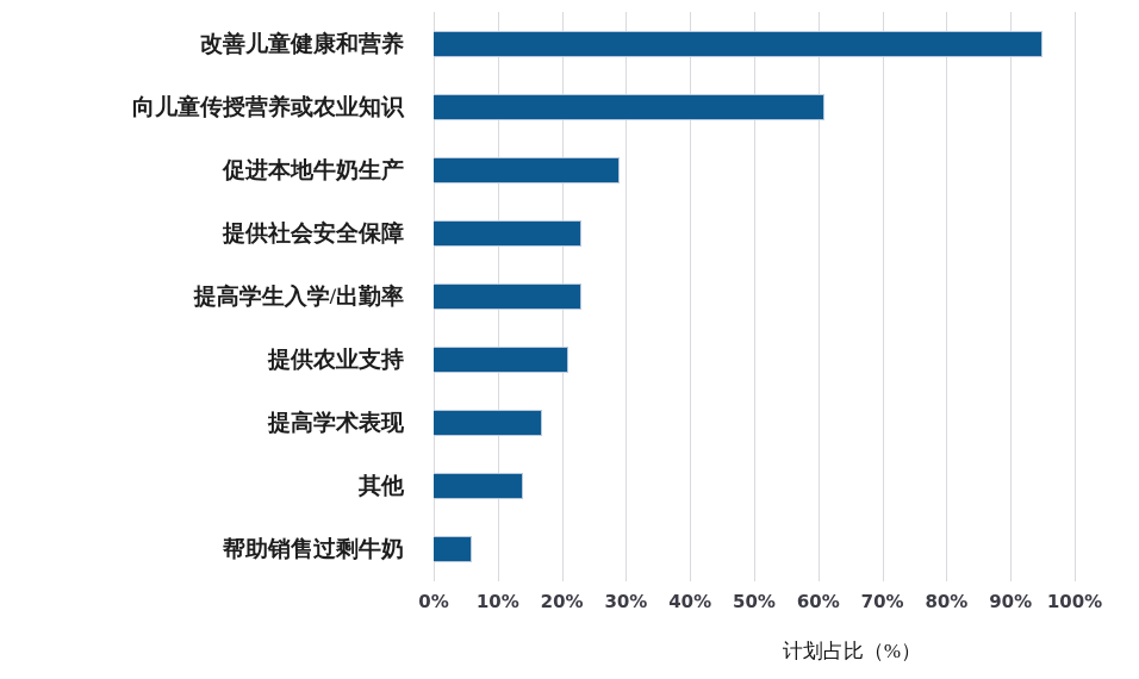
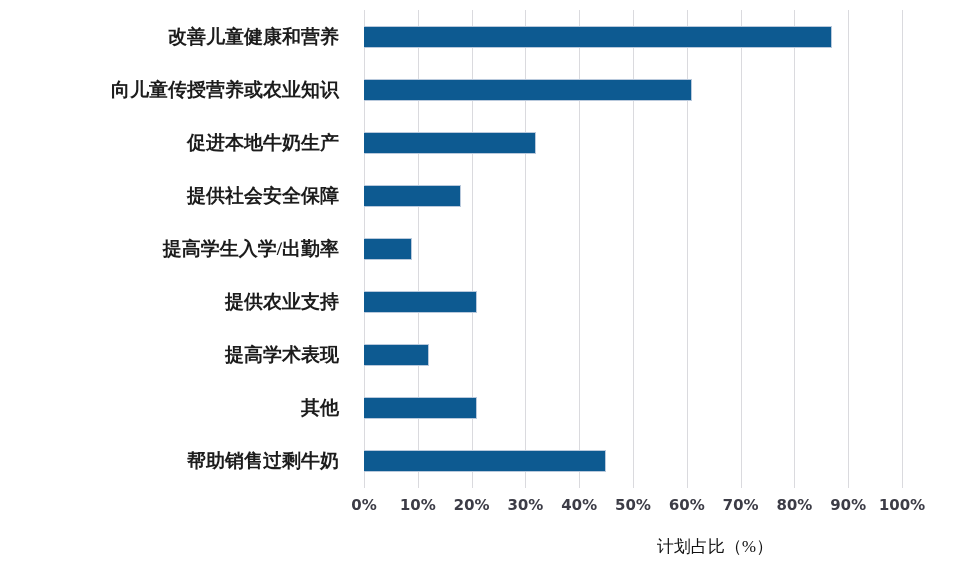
改善儿童健康和营养: 95% -> 87%
促进本地牛奶生产: 29% -> 32%
提供社会安全保障: 23% -> 18%
提高学生入学/出勤率: 23% -> 9%
提高学术表现: 17% -> 12%
其他: 14% -> 21%
帮助销售过剩牛奶: 6% -> 45%
